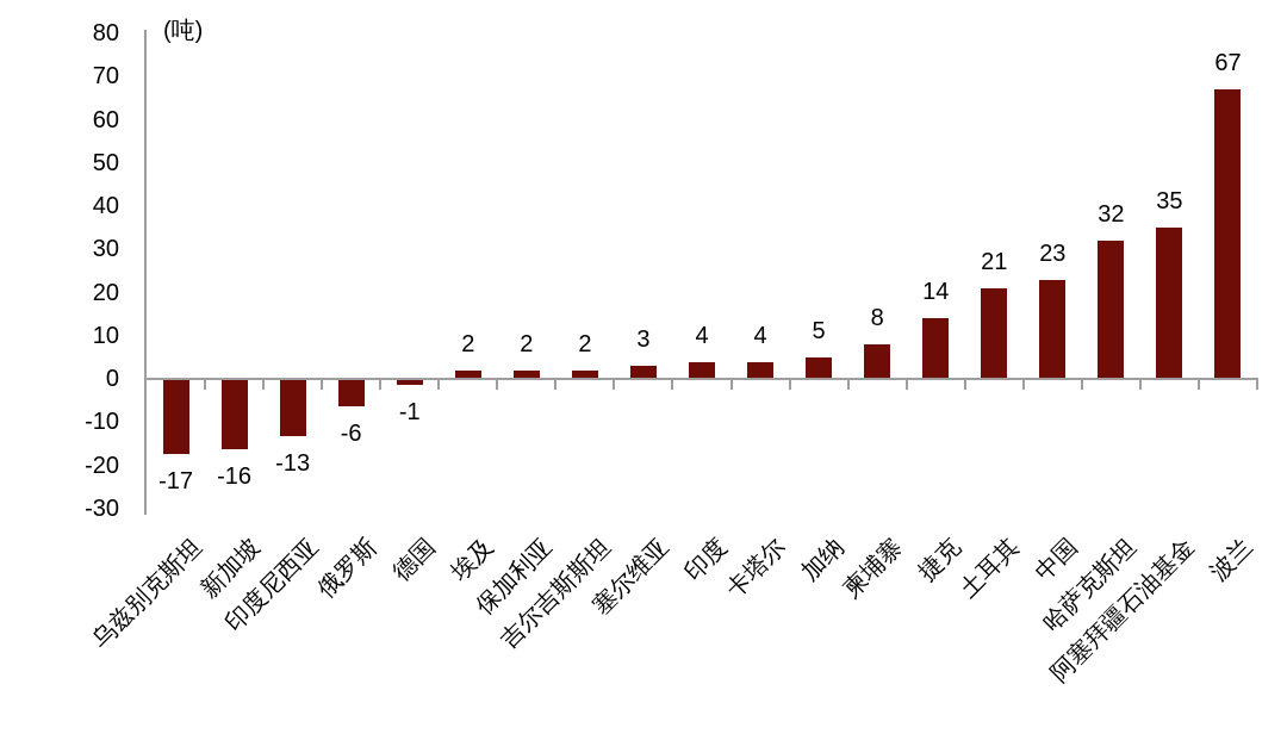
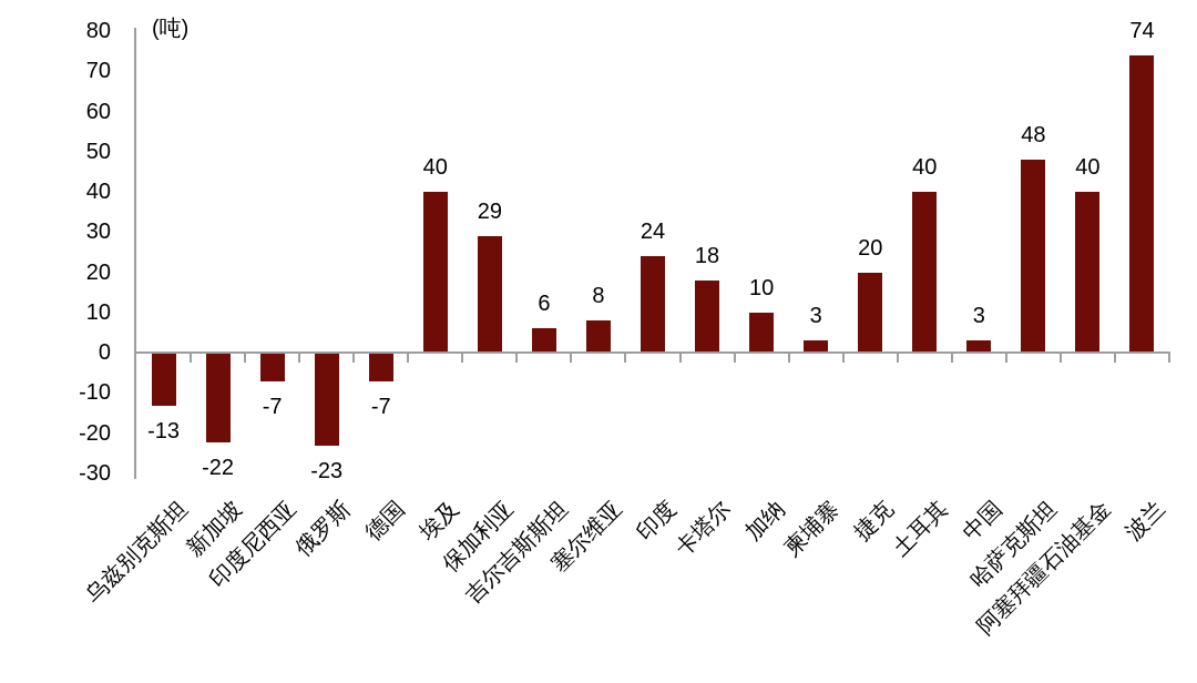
乌兹别克斯坦: -17 -> -13
新加坡: -16 -> -22
印度尼西亚: -13 -> -7
俄罗斯: -6 -> -23
德国: -1 -> -7
埃及: 2 -> 40
保加利亚: 2 -> 29
吉尔吉斯斯坦: 2 -> 6
塞尔维亚: 3 -> 8
印度: 4 -> 24
卡塔尔: 4 -> 18
加纳: 5 -> 10
柬埔寨: 8 -> 3
捷克: 14 -> 20
土耳其: 21 -> 40
中国: 23 -> 3
哈萨克斯坦: 32 -> 48
阿塞拜疆石油基金: 35 -> 40
波兰: 67 -> 74
